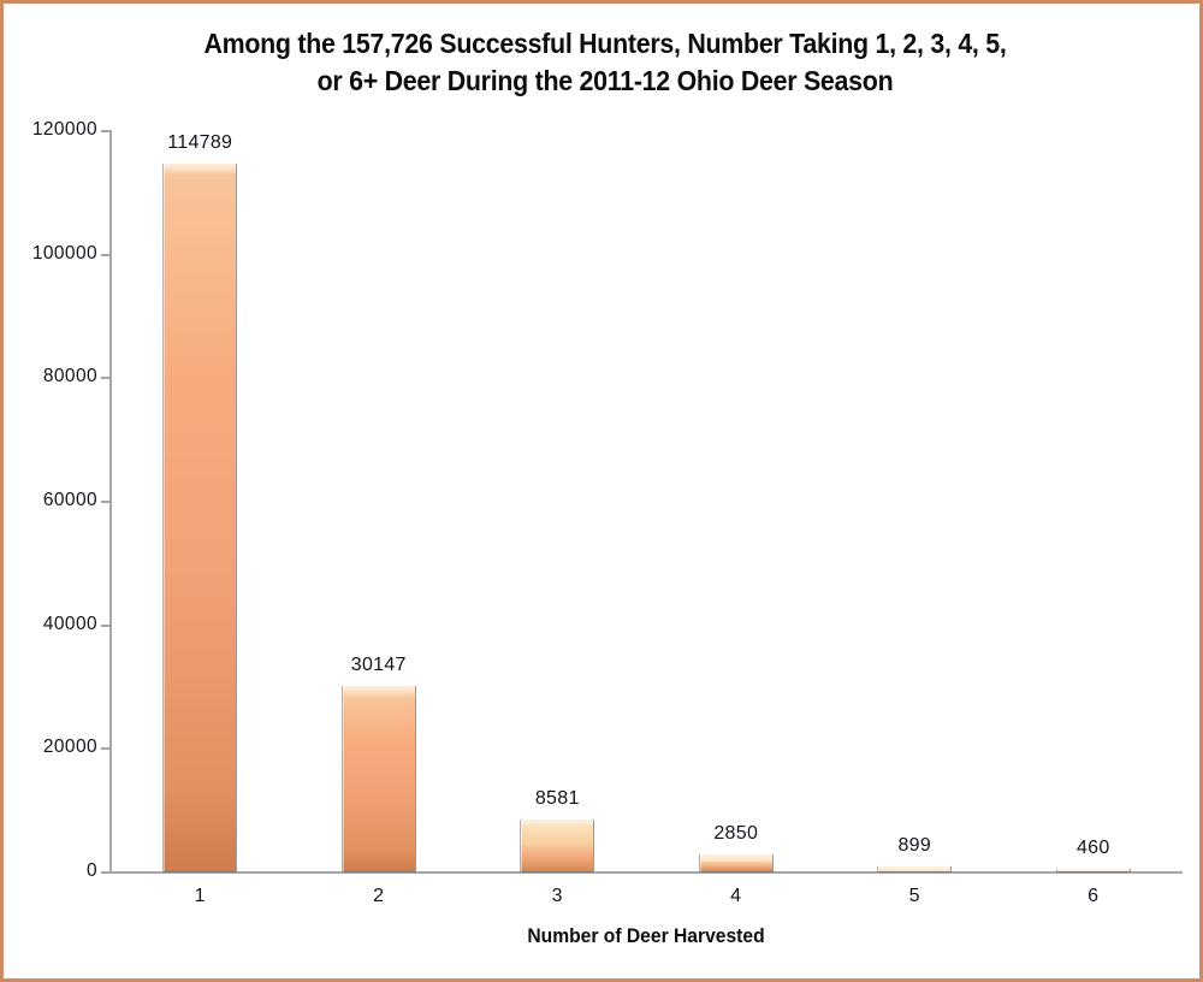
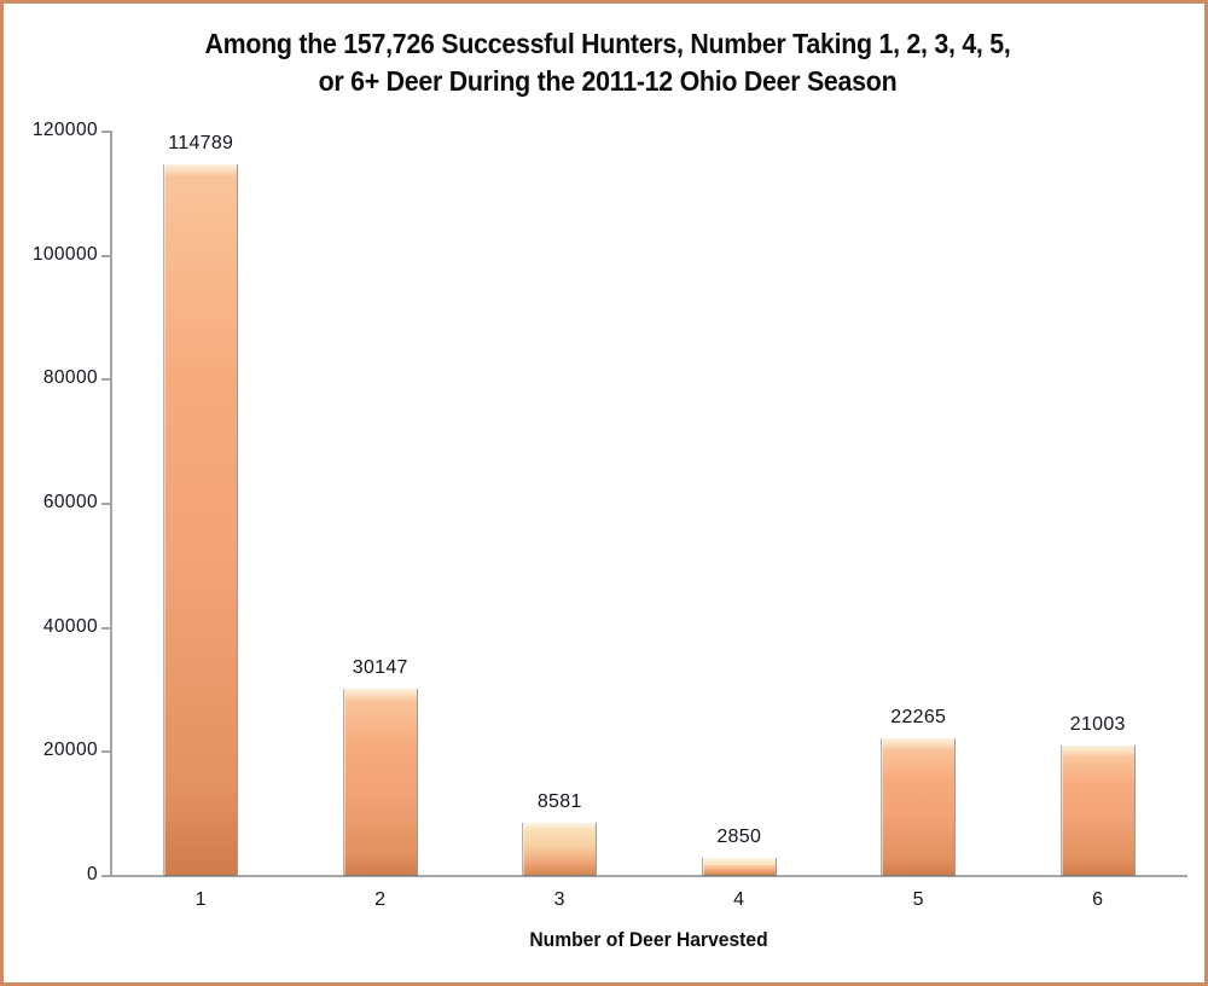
5: 899 -> 22265
6: 460 -> 21003
